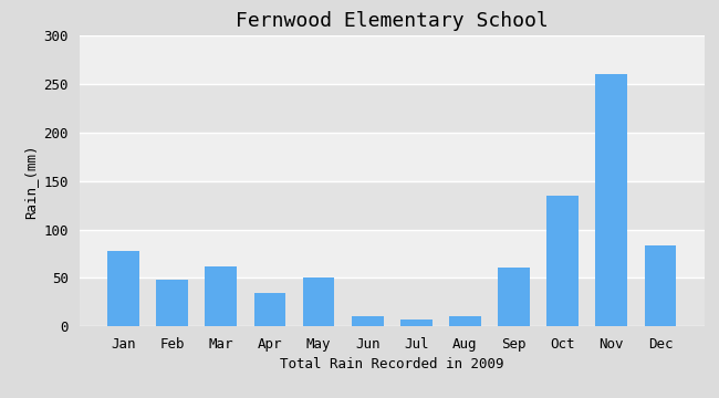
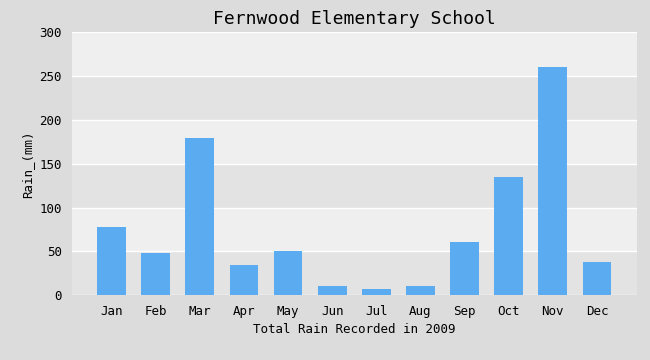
Mar: 62 -> 180
Dec: 84 -> 38
